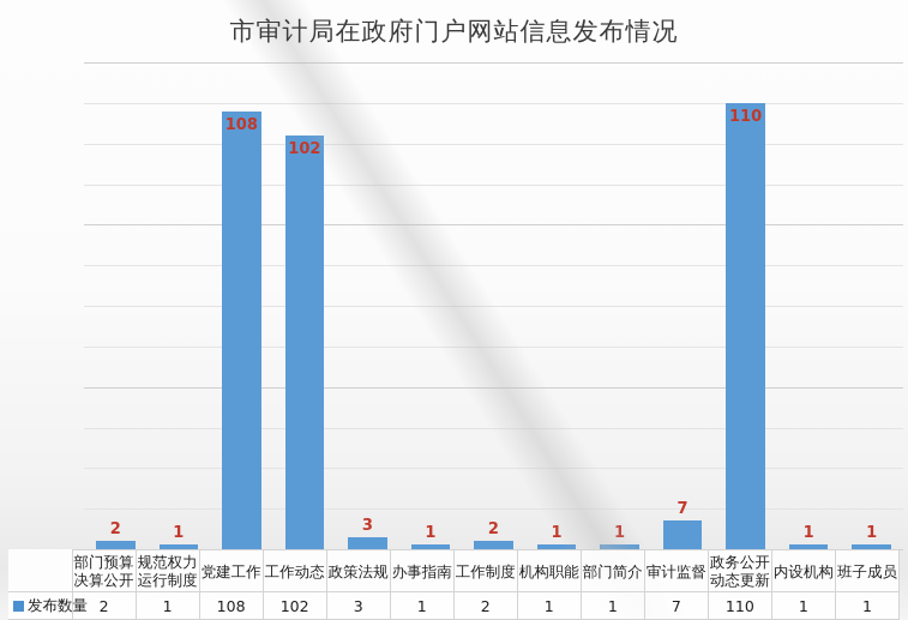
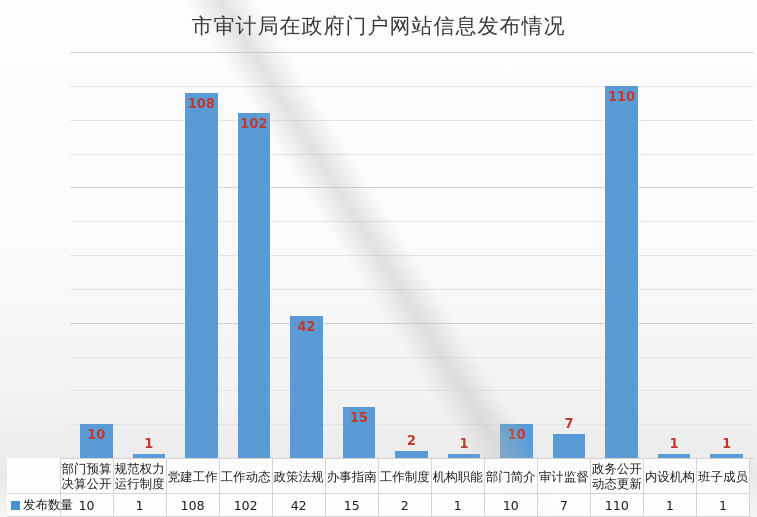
部门预算决算公开: 2 -> 10
政策法规: 3 -> 42
办事指南: 1 -> 15
部门简介: 1 -> 10
